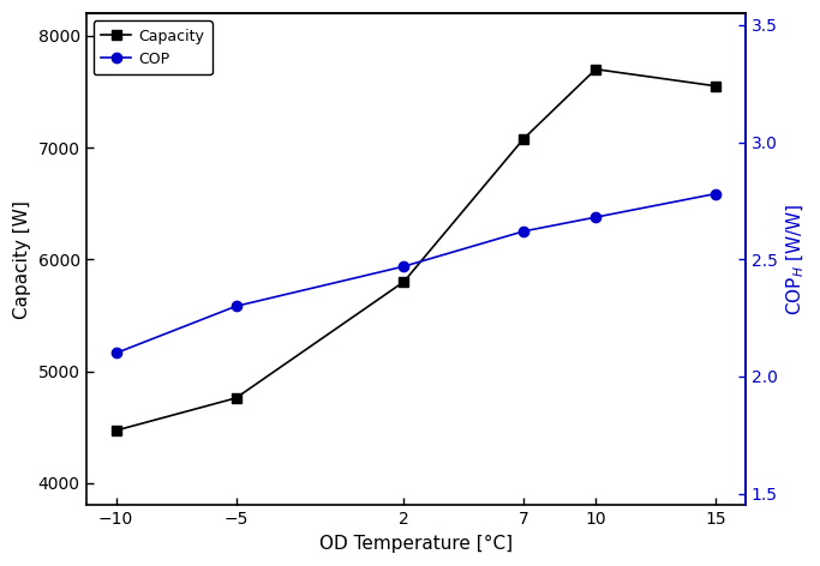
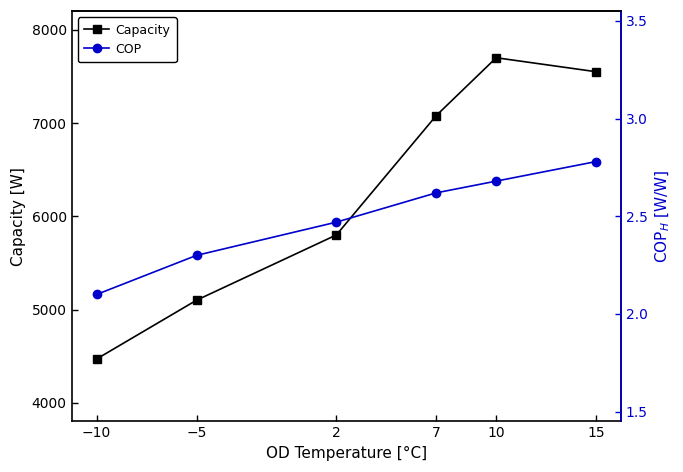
Capacity/−5: 4760 -> 5100
